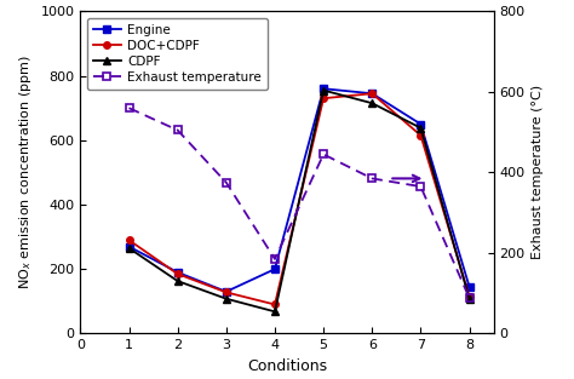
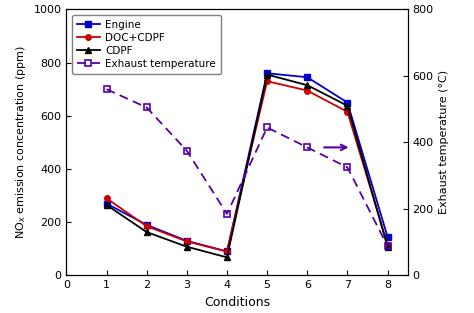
Engine/4: 200 -> 90
DOC+CDPF/6: 745 -> 695
Exhaust temperature/7: 365 -> 325
